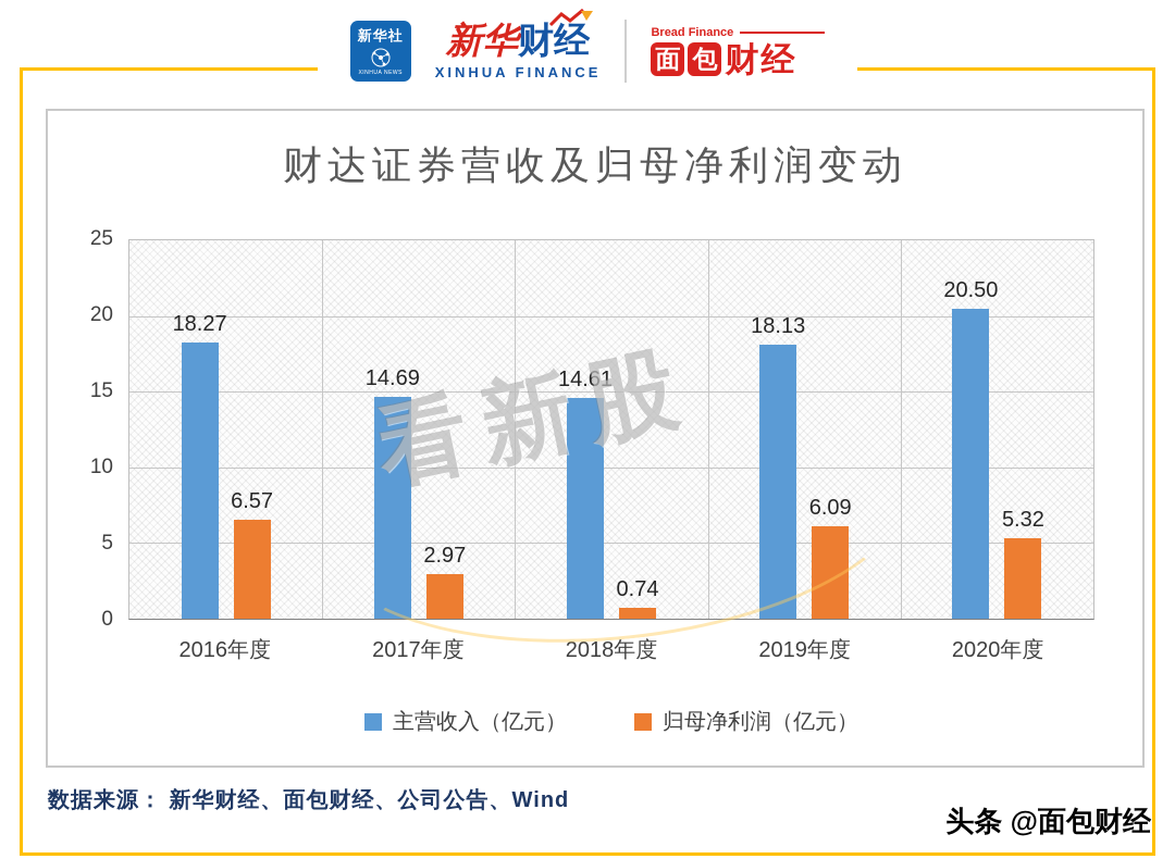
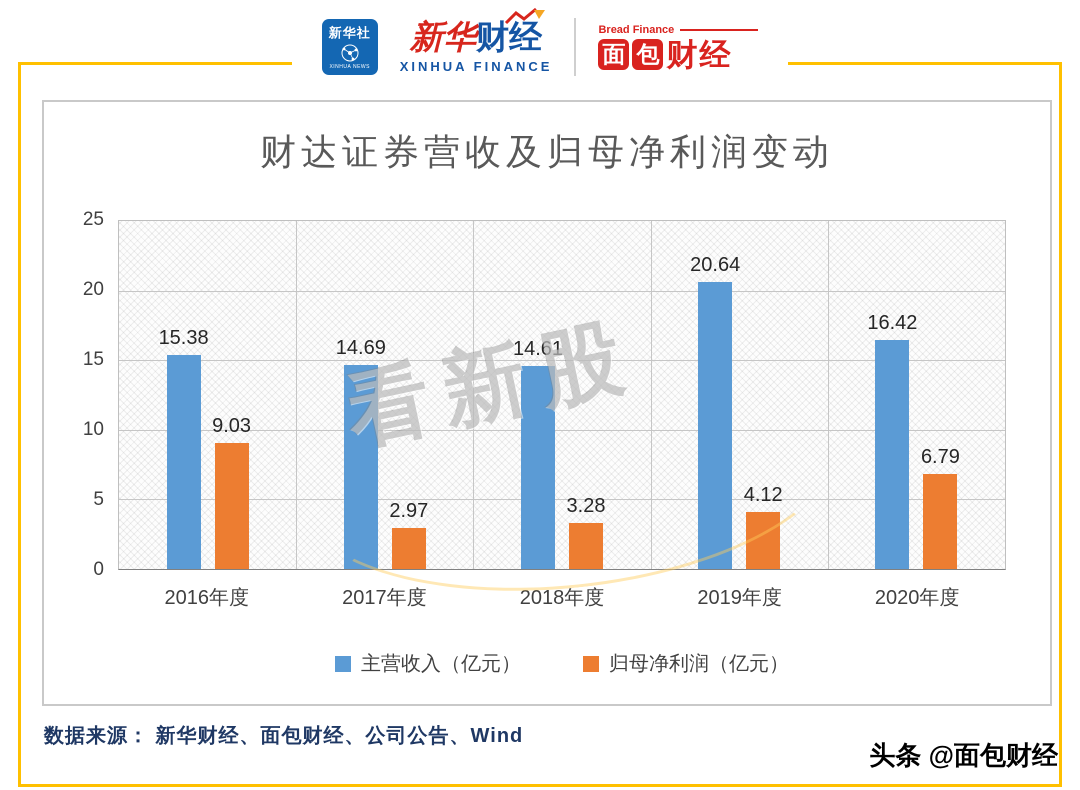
主营收入（亿元）/2016年度: 18.27 -> 15.38
归母净利润（亿元）/2016年度: 6.57 -> 9.03
归母净利润（亿元）/2018年度: 0.74 -> 3.28
主营收入（亿元）/2019年度: 18.13 -> 20.64
归母净利润（亿元）/2019年度: 6.09 -> 4.12
主营收入（亿元）/2020年度: 20.50 -> 16.42
归母净利润（亿元）/2020年度: 5.32 -> 6.79
